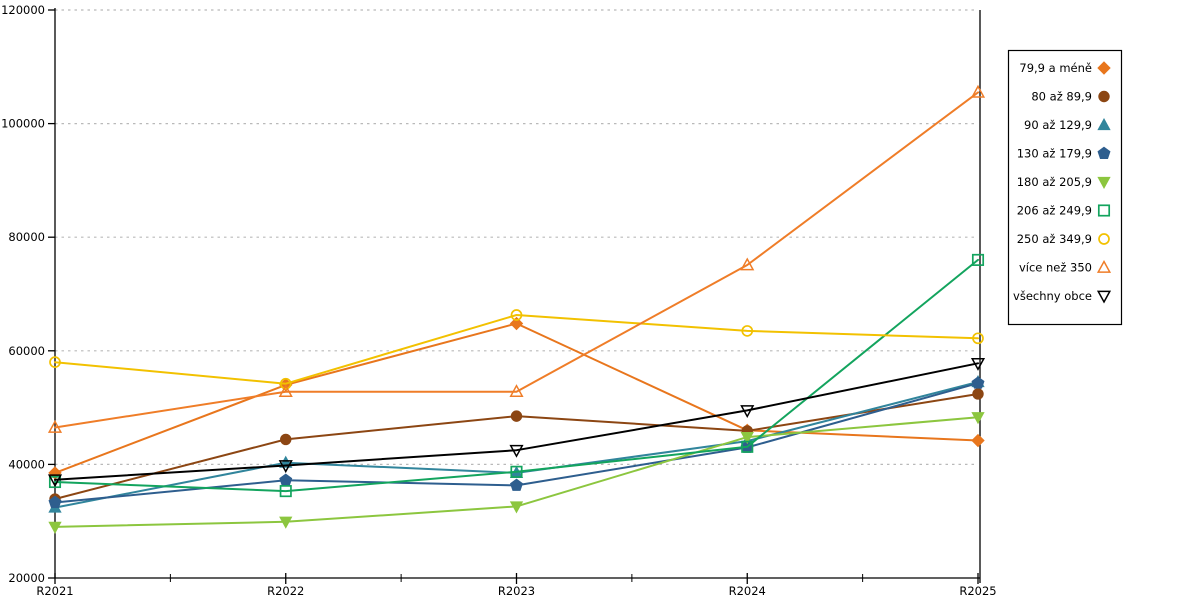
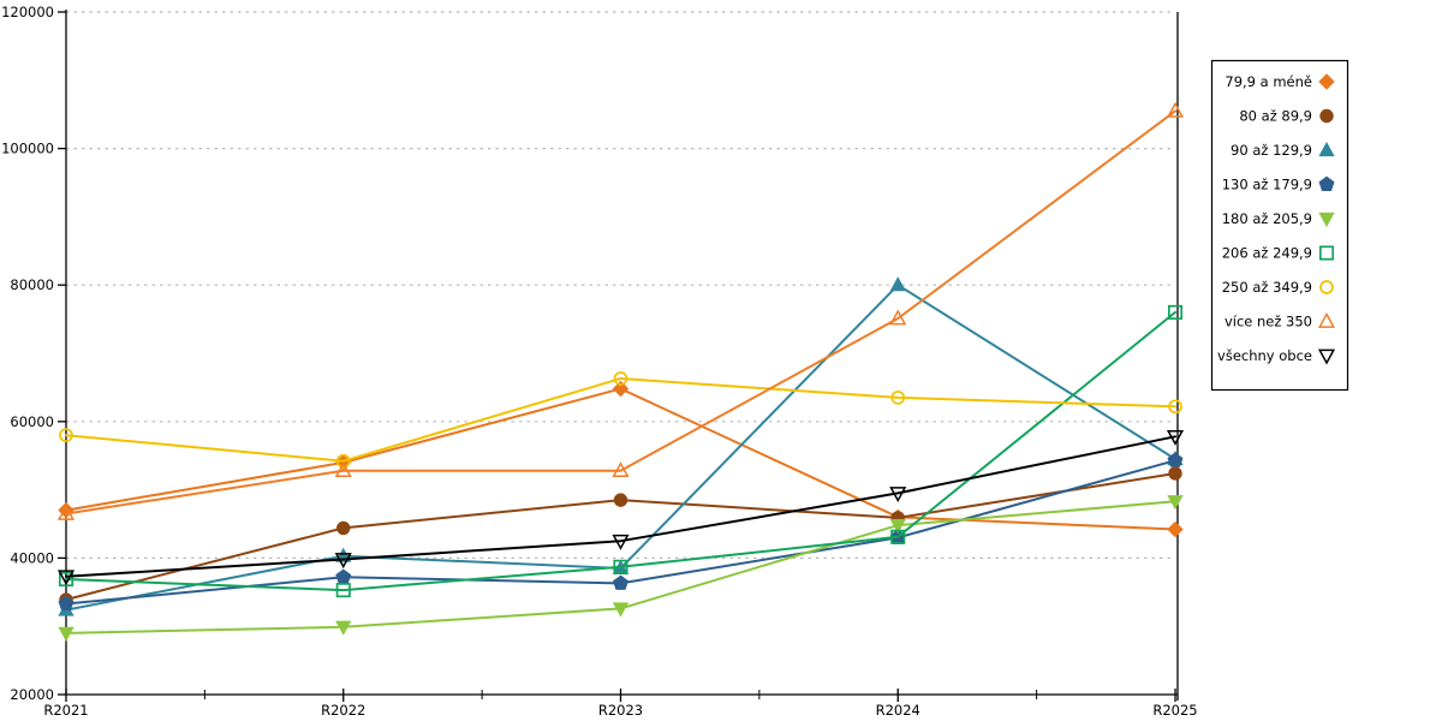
79,9 a méně/R2021: 38000 -> 47000
90 až 129,9/R2024: 44000 -> 80000
